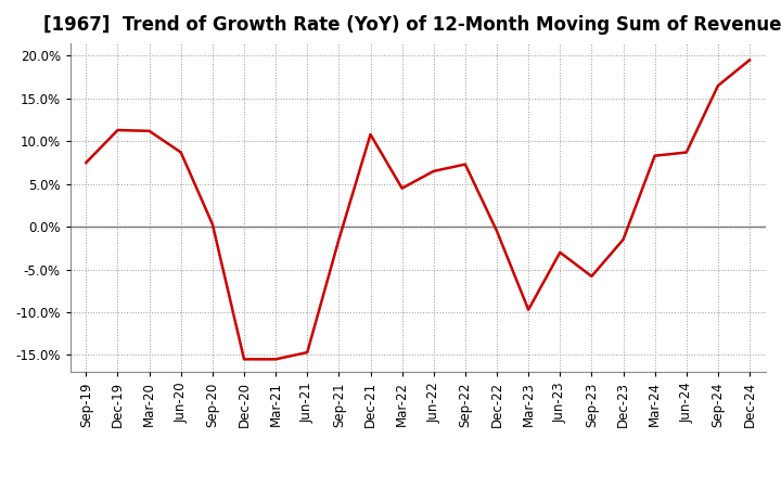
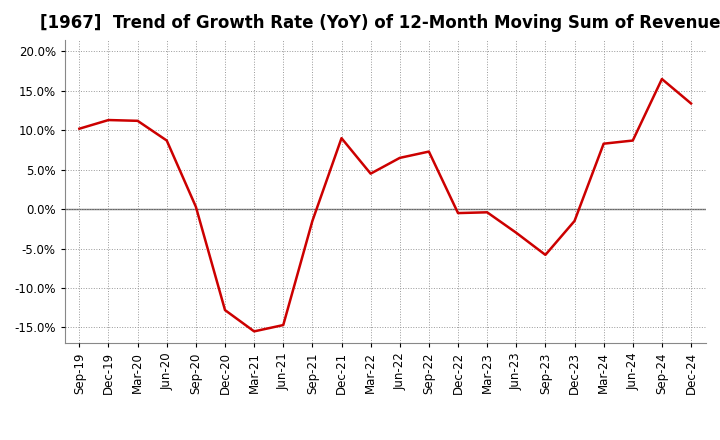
Sep-19: 7.5% -> 10.2%
Dec-20: -15.5% -> -12.8%
Dec-21: 10.8% -> 9.0%
Mar-23: -9.7% -> -0.4%
Dec-24: 19.5% -> 13.4%
